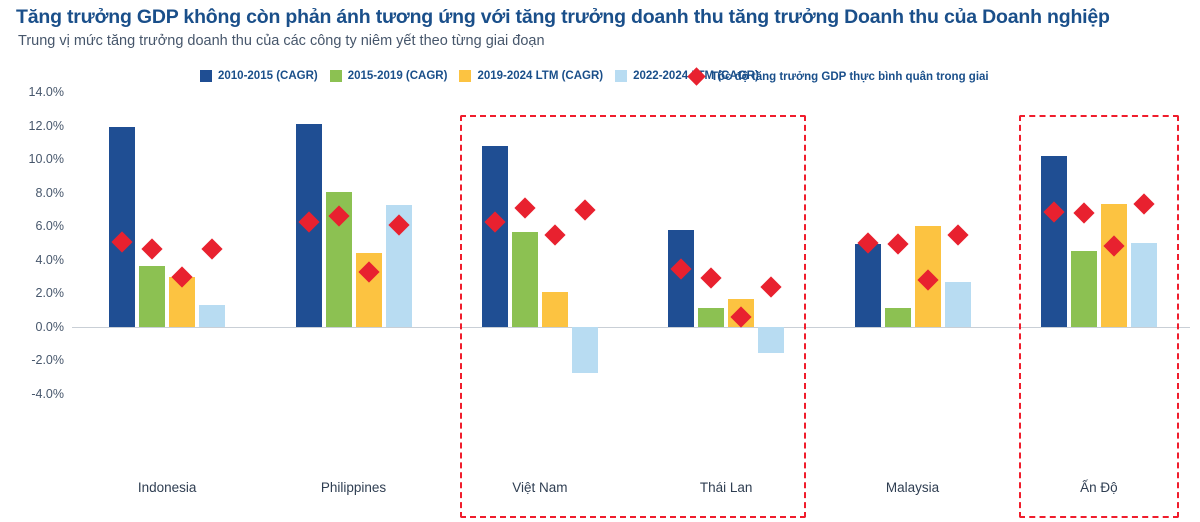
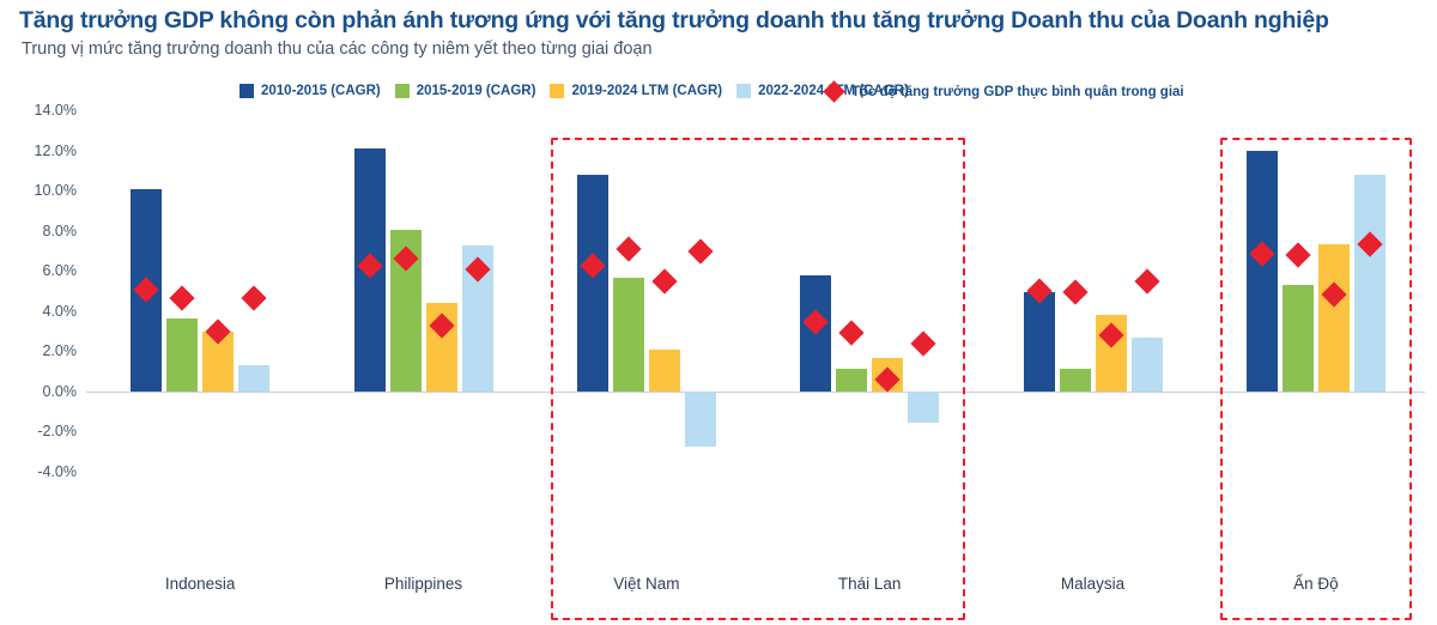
2010-2015 (CAGR)/Indonesia: 11.9% -> 10.1%
2019-2024 LTM (CAGR)/Malaysia: 6.0% -> 3.8%
2010-2015 (CAGR)/Ấn Độ: 10.2% -> 12.0%
2015-2019 (CAGR)/Ấn Độ: 4.5% -> 5.3%
2022-2024 LTM (CAGR)/Ấn Độ: 5.0% -> 10.8%
